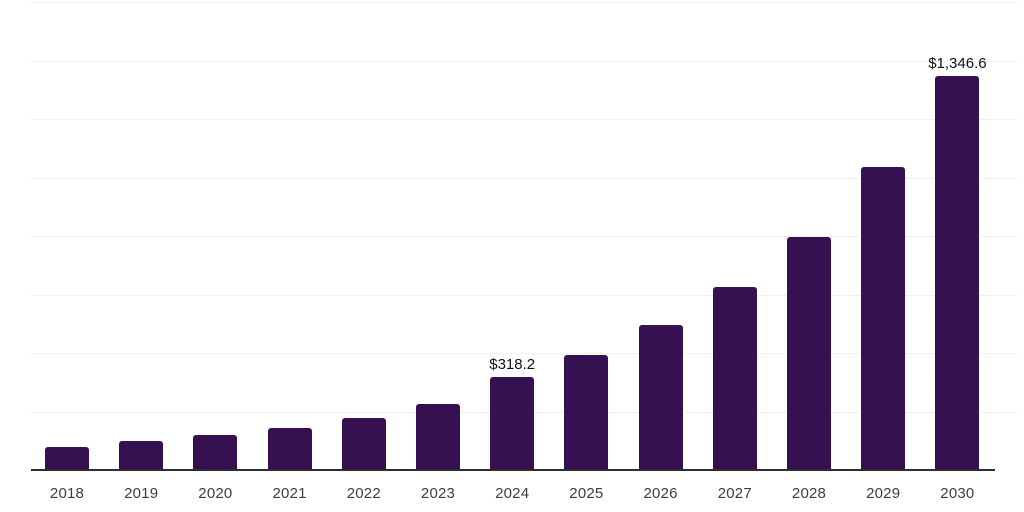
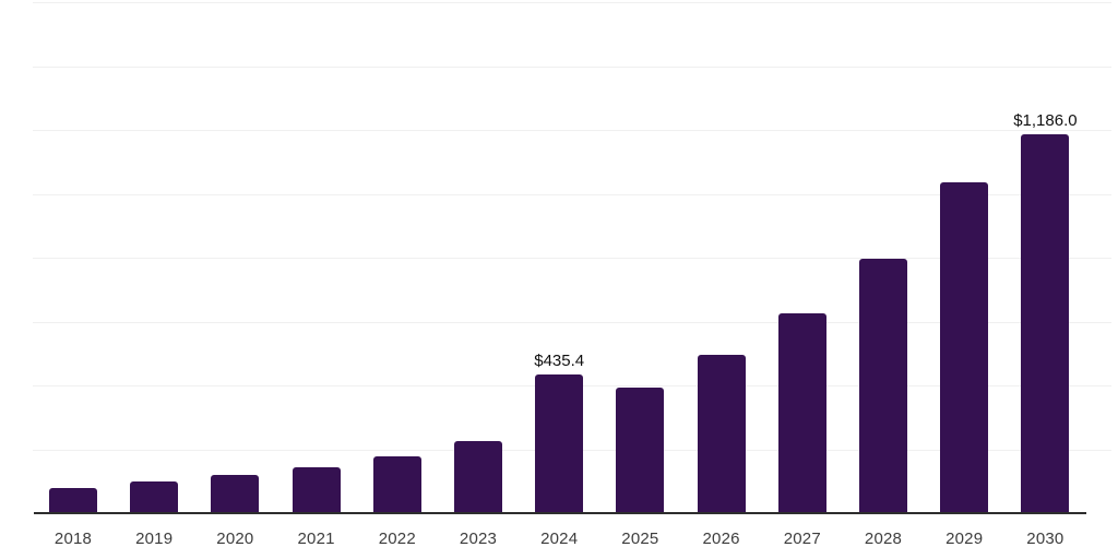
2024: $318.2 -> $435.4
2030: $1,346.6 -> $1,186.0
